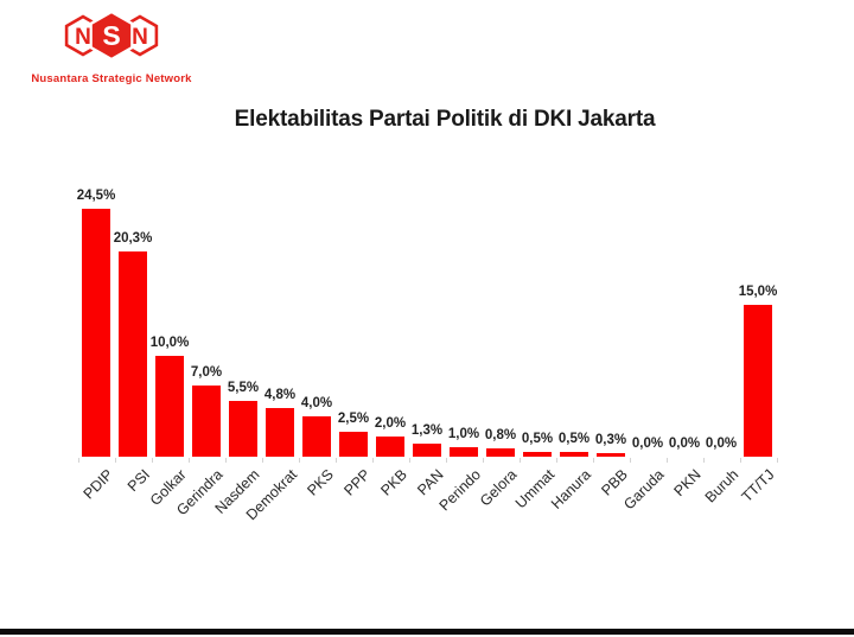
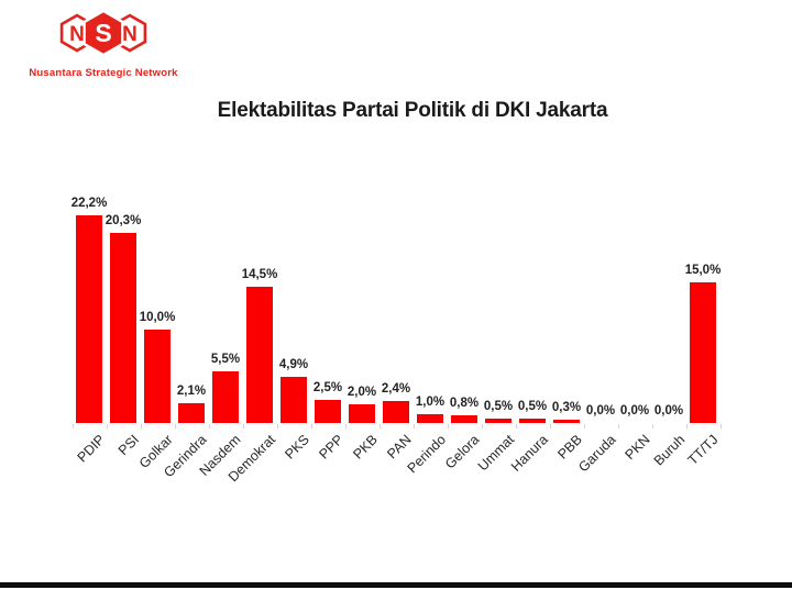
PDIP: 24,5% -> 22,2%
Gerindra: 7,0% -> 2,1%
Demokrat: 4,8% -> 14,5%
PKS: 4,0% -> 4,9%
PAN: 1,3% -> 2,4%
